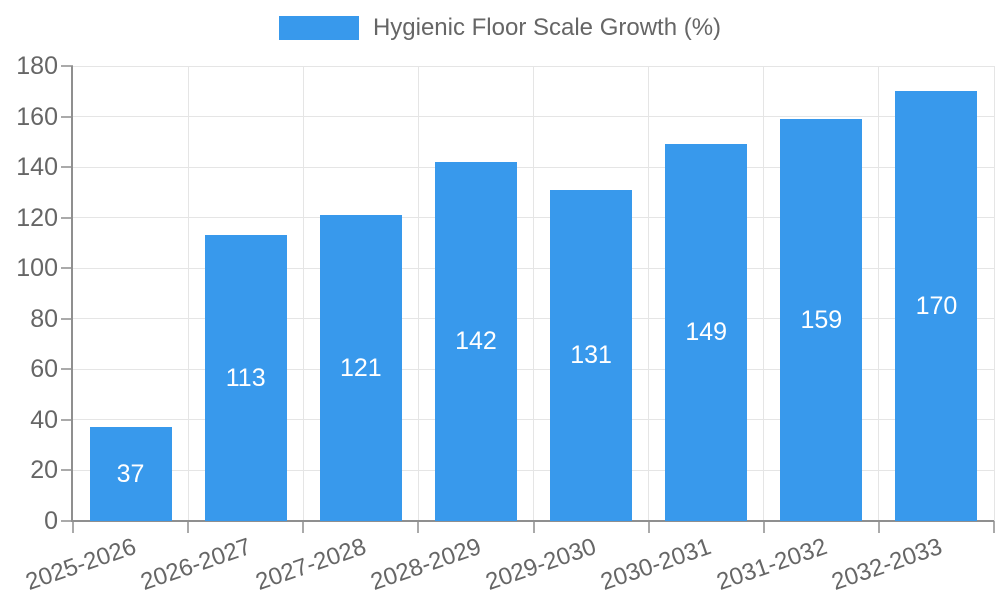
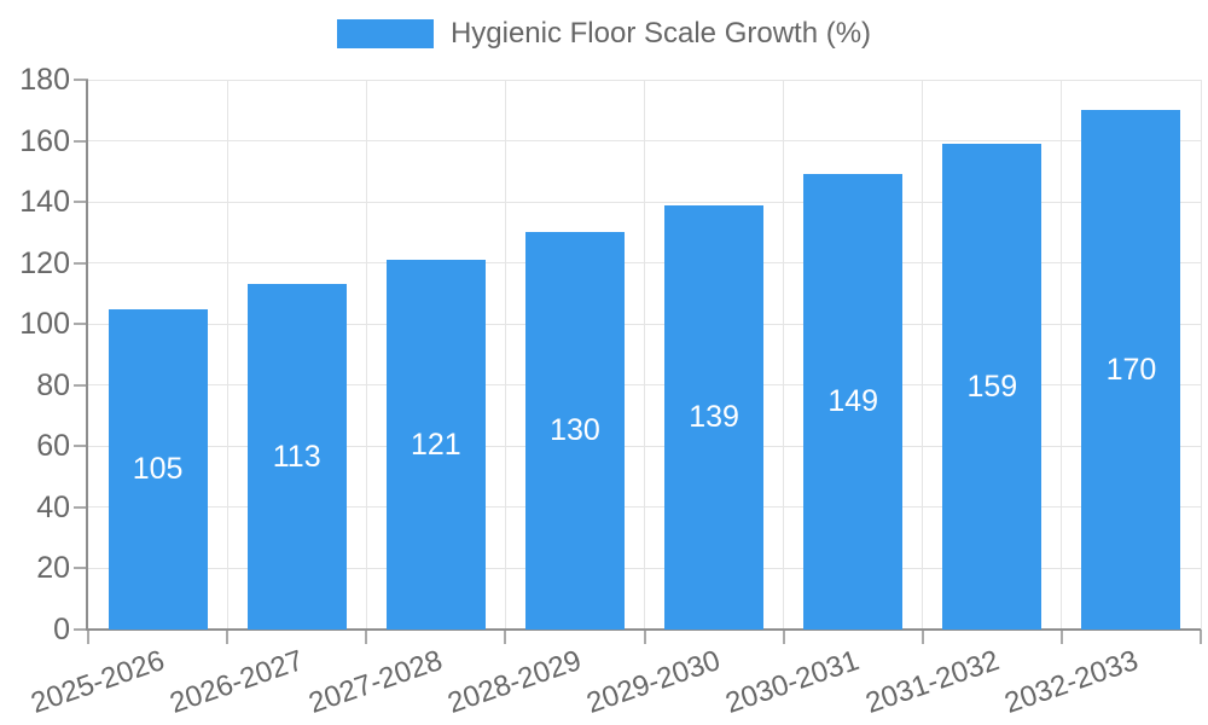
2025-2026: 37 -> 105
2028-2029: 142 -> 130
2029-2030: 131 -> 139
